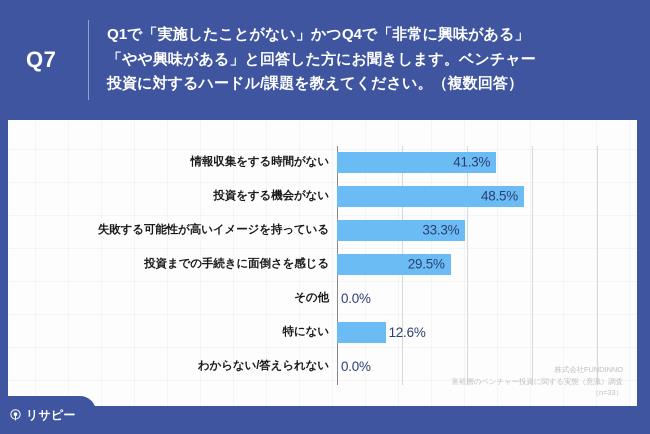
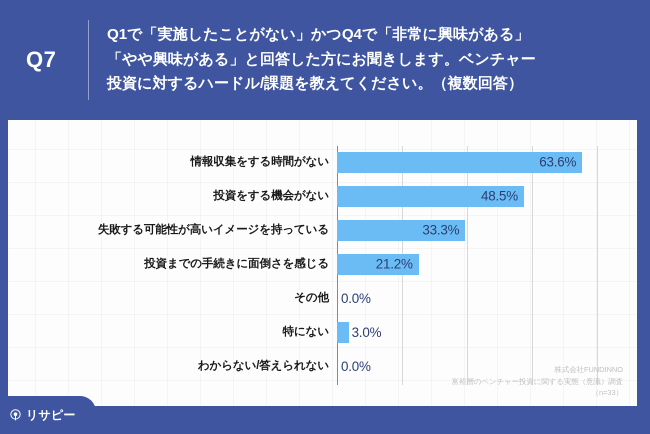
情報収集をする時間がない: 41.3% -> 63.6%
投資までの手続きに面倒さを感じる: 29.5% -> 21.2%
特にない: 12.6% -> 3.0%
